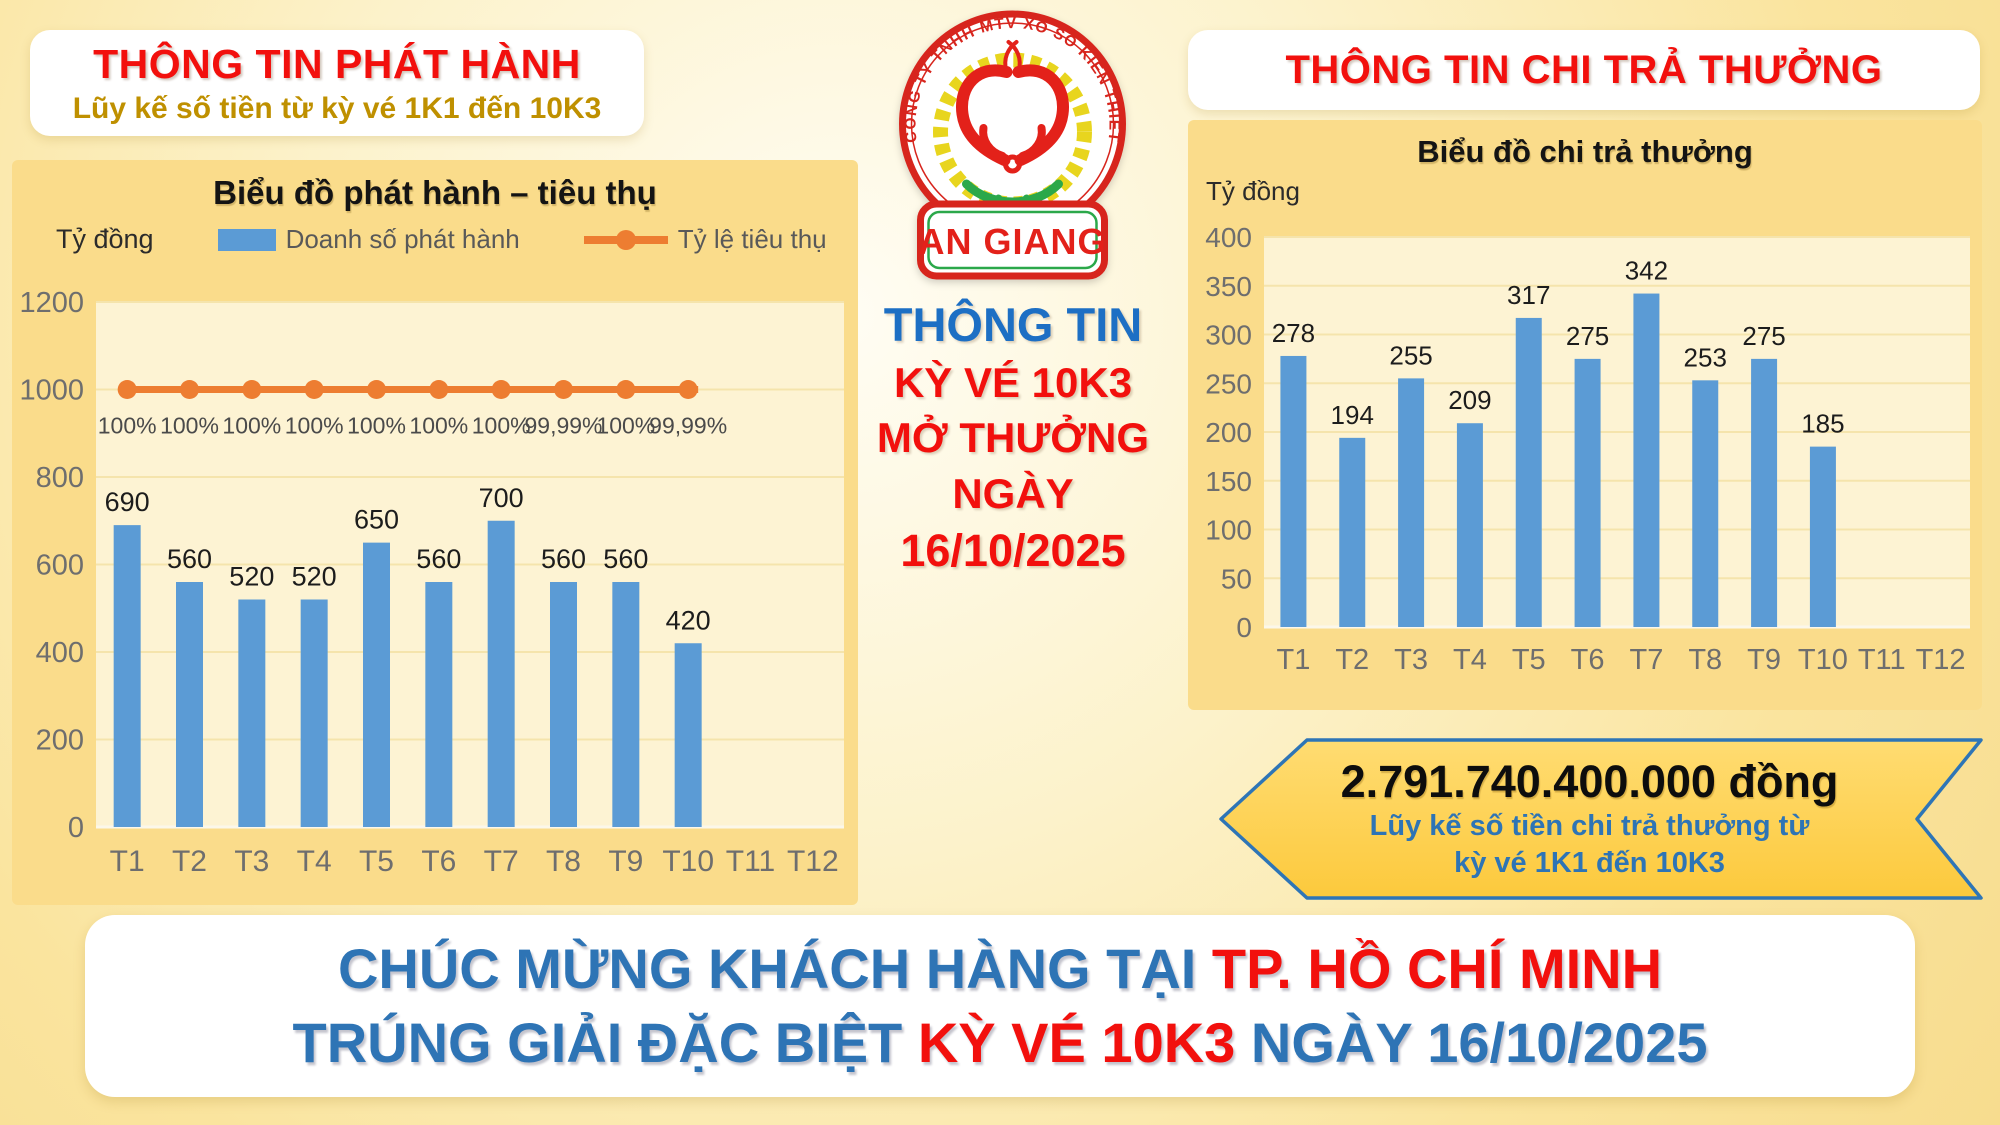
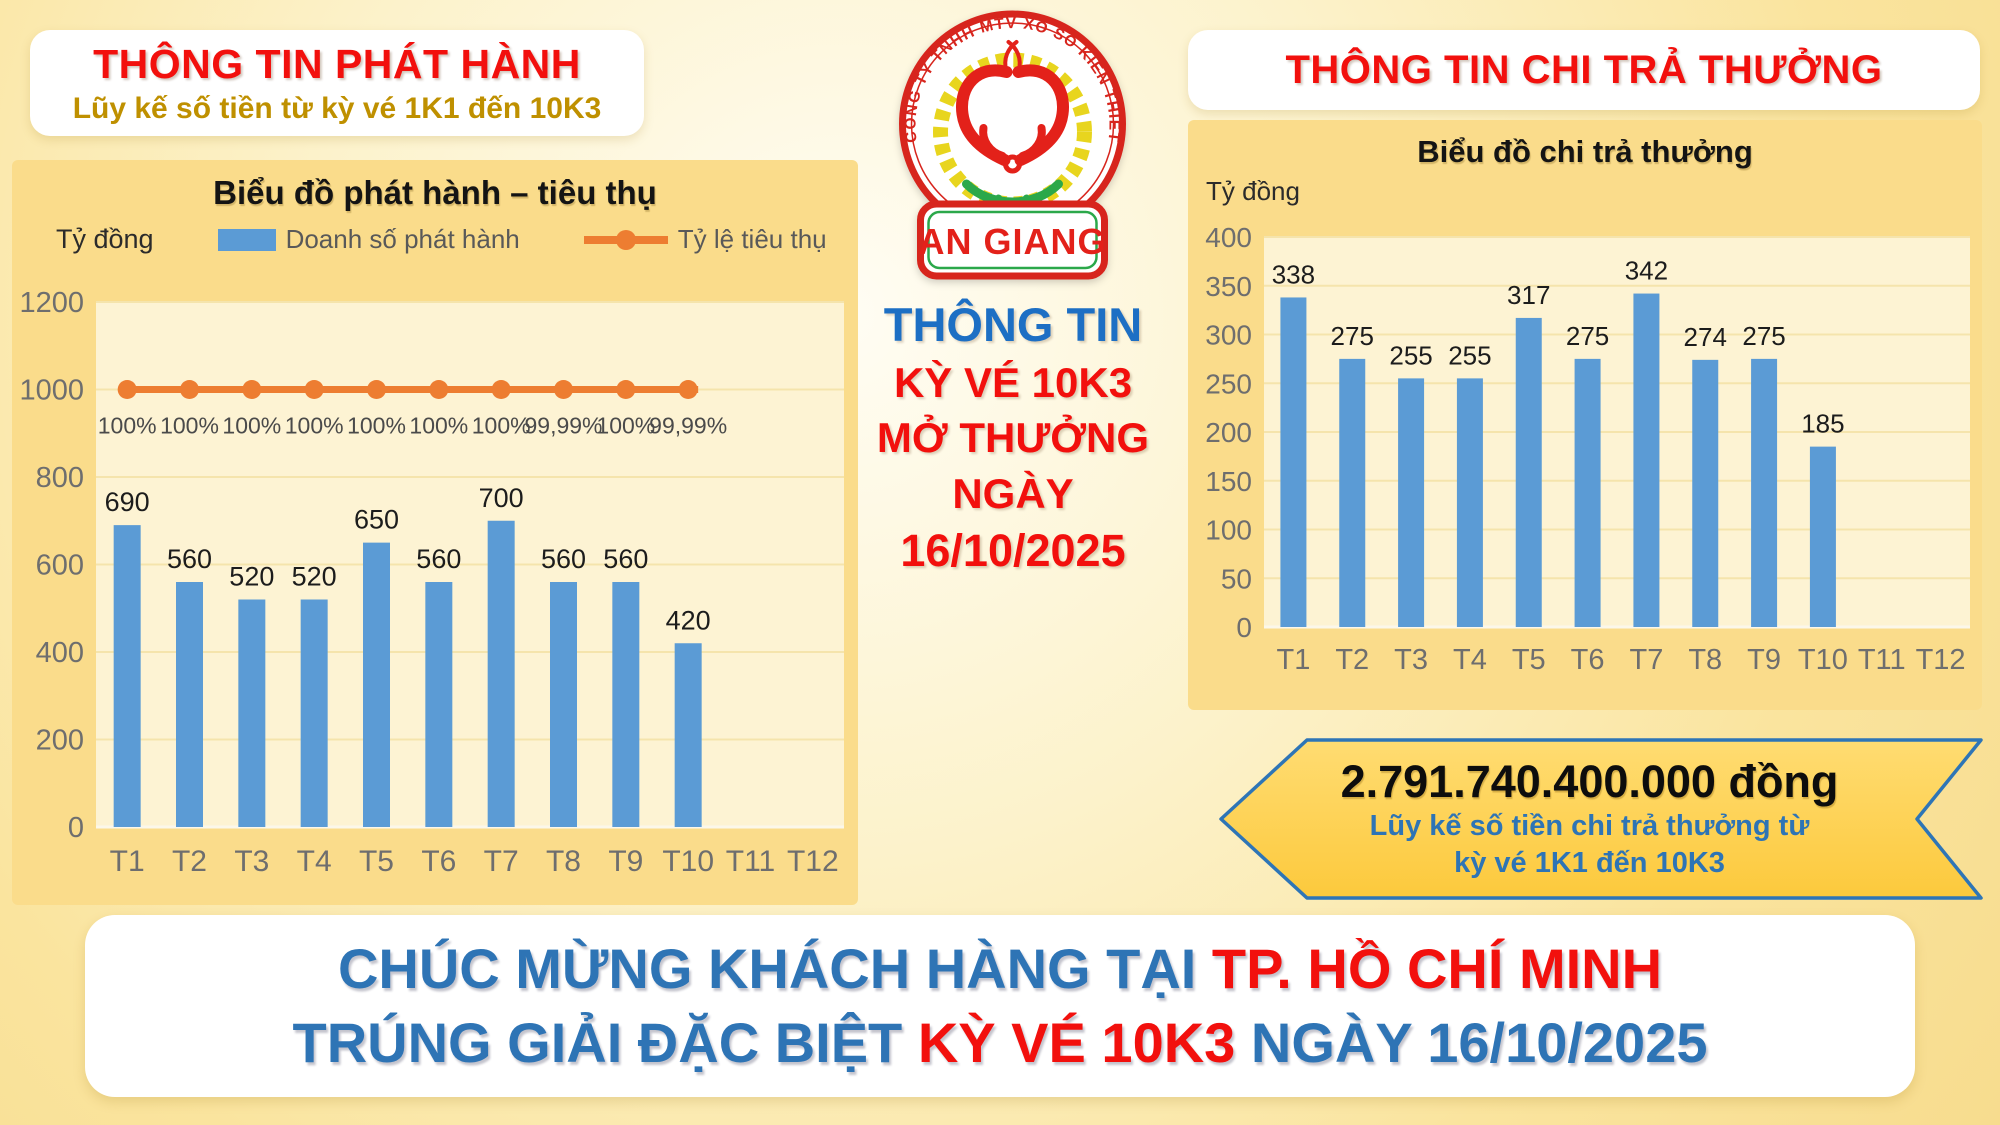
Biểu đồ chi trả thưởng/T1: 278 -> 338
Biểu đồ chi trả thưởng/T2: 194 -> 275
Biểu đồ chi trả thưởng/T4: 209 -> 255
Biểu đồ chi trả thưởng/T8: 253 -> 274
